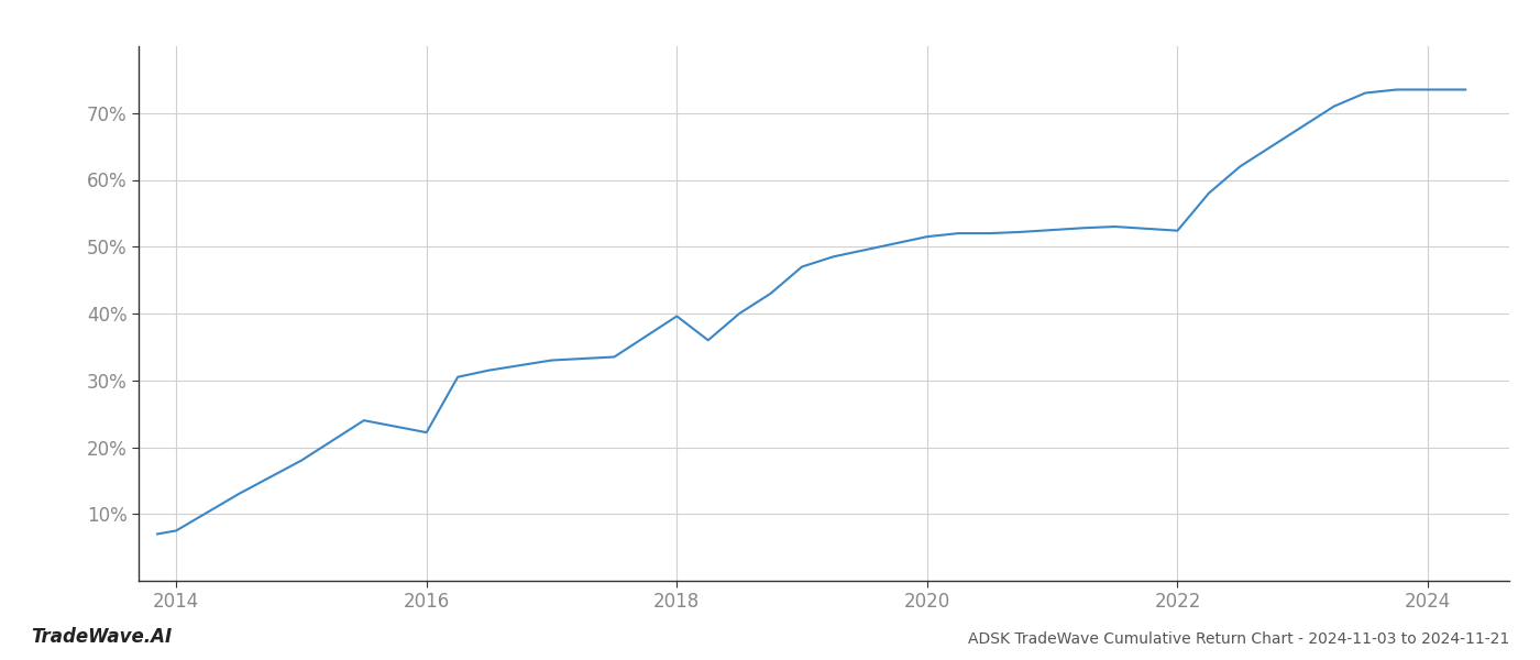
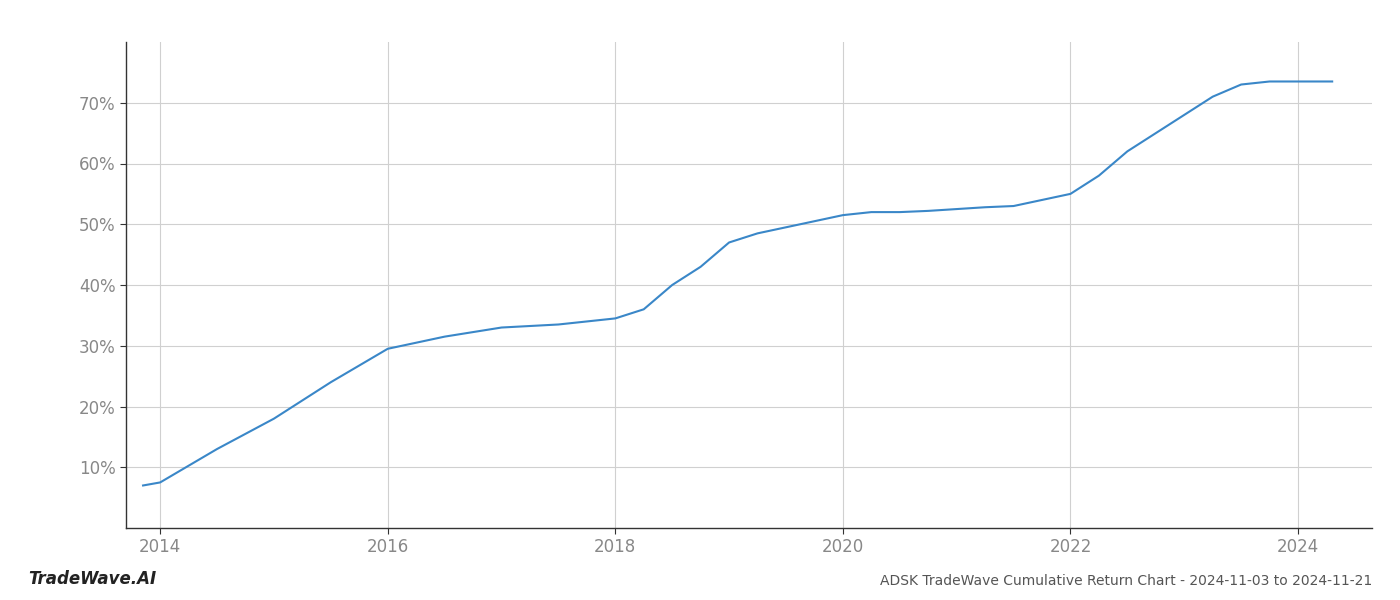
2016: 22.2% -> 29.5%
2018: 39.6% -> 34.5%
2022: 52.4% -> 55.0%
